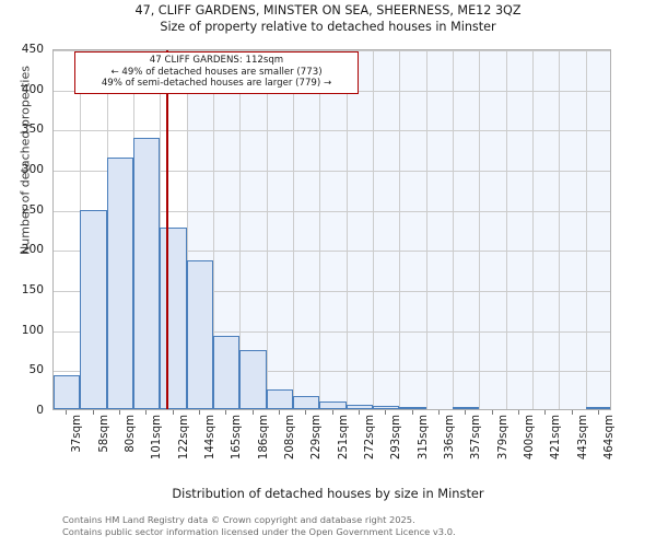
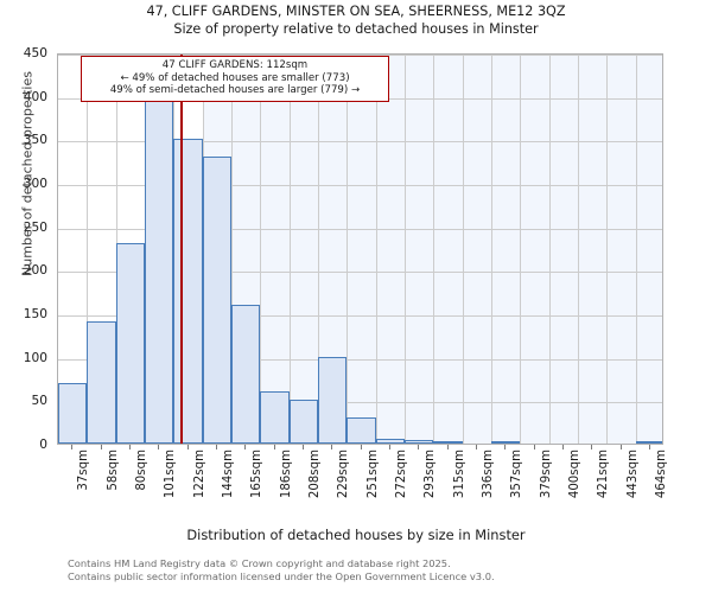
37sqm: 40 -> 70
58sqm: 250 -> 140
80sqm: 310 -> 230
101sqm: 340 -> 420
122sqm: 230 -> 350
144sqm: 180 -> 330
165sqm: 90 -> 160
186sqm: 70 -> 60
208sqm: 20 -> 50
229sqm: 20 -> 100
251sqm: 10 -> 30
